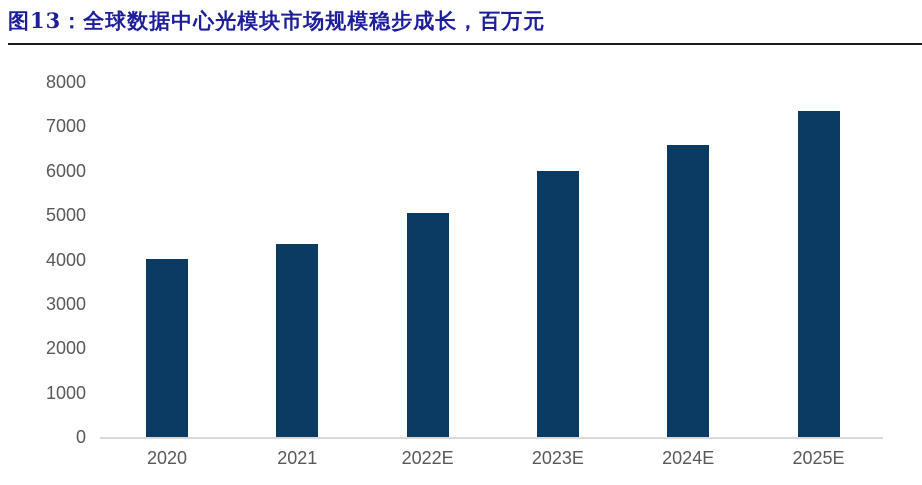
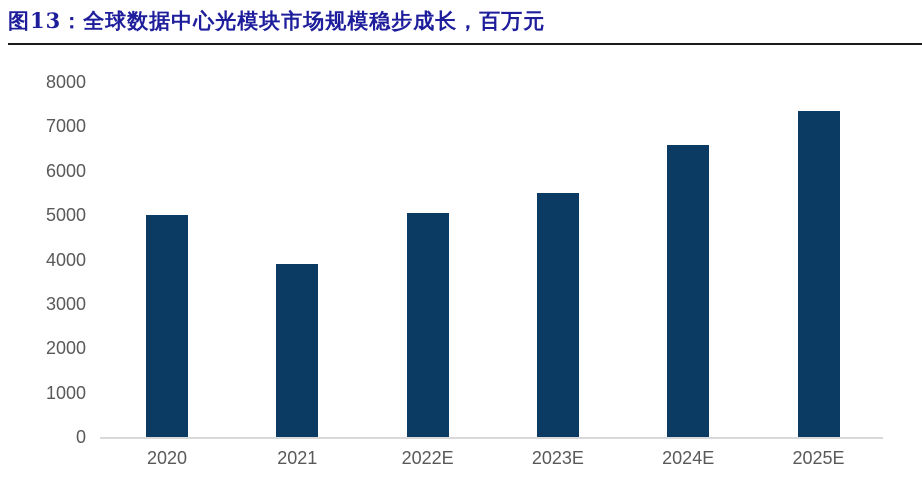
2020: 4000 -> 5000
2021: 4400 -> 3900
2023E: 6000 -> 5500
